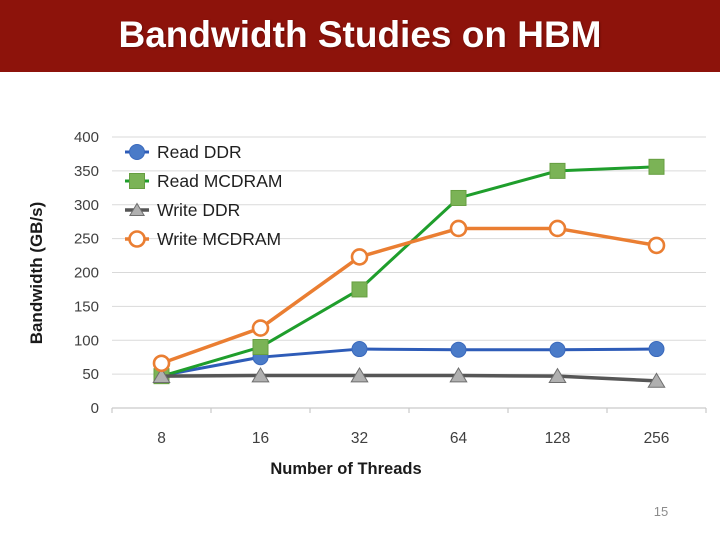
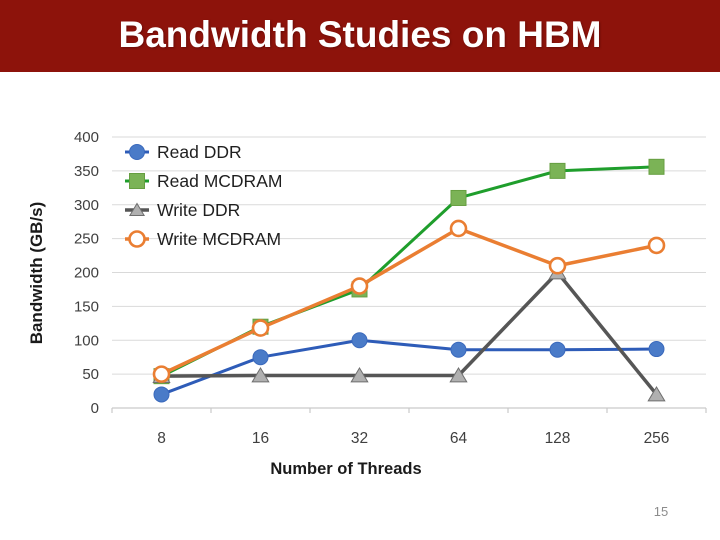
Read DDR/8: 50 -> 20
Write MCDRAM/8: 70 -> 50
Read MCDRAM/16: 90 -> 120
Read DDR/32: 90 -> 100
Write MCDRAM/32: 220 -> 180
Write DDR/128: 50 -> 200
Write MCDRAM/128: 260 -> 210
Write DDR/256: 40 -> 20
